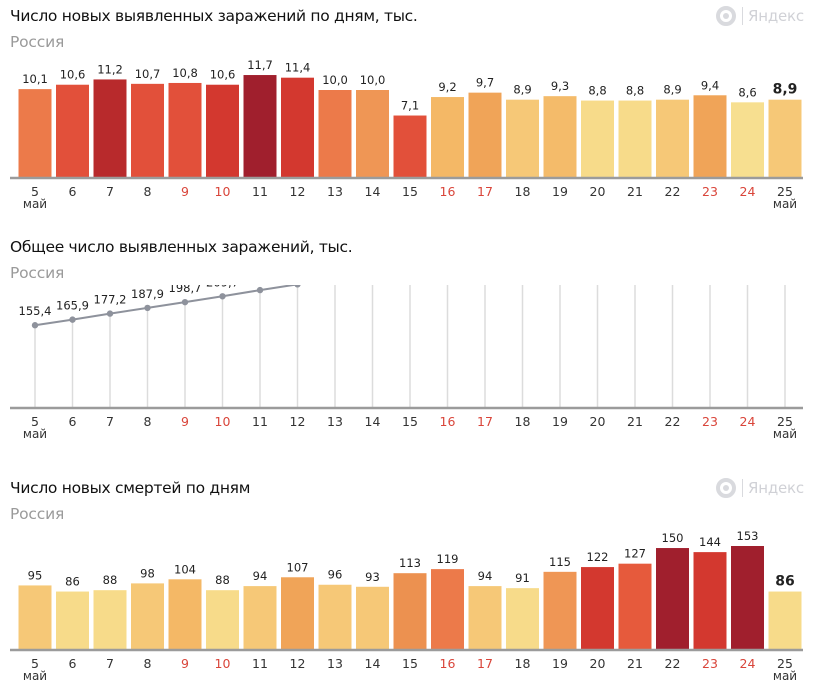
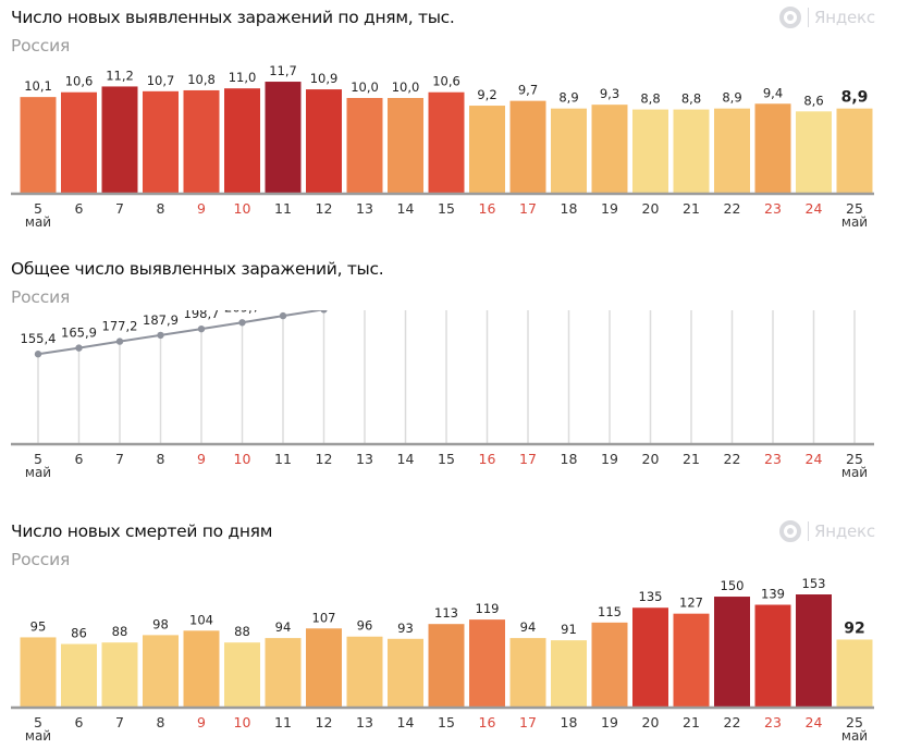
Число новых выявленных заражений по дням, тыс./10: 10,6 -> 11,0
Число новых выявленных заражений по дням, тыс./12: 11,4 -> 10,9
Число новых выявленных заражений по дням, тыс./15: 7,1 -> 10,6
Общее число выявленных заражений, тыс./13: 338,0 -> 242,3
Число новых смертей по дням/20: 122 -> 135
Число новых смертей по дням/23: 144 -> 139
Число новых смертей по дням/25: 86 -> 92
